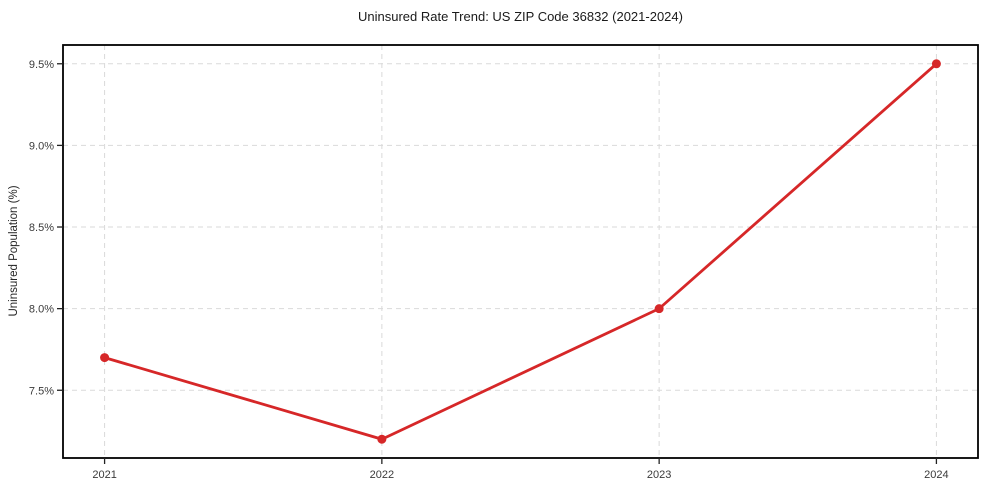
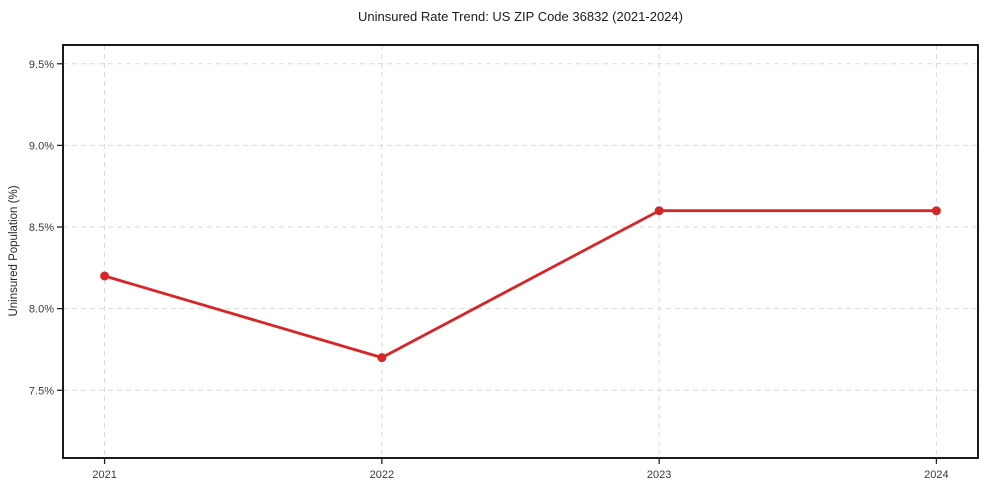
2021: 7.7% -> 8.2%
2022: 7.2% -> 7.7%
2023: 8.0% -> 8.6%
2024: 9.5% -> 8.6%
